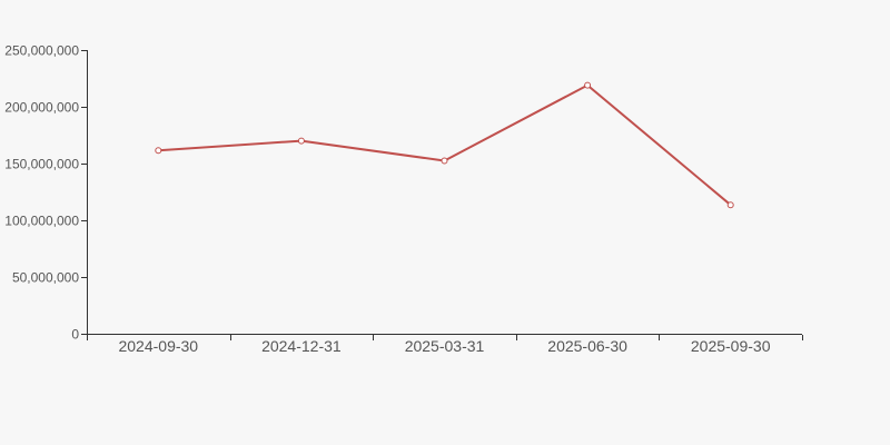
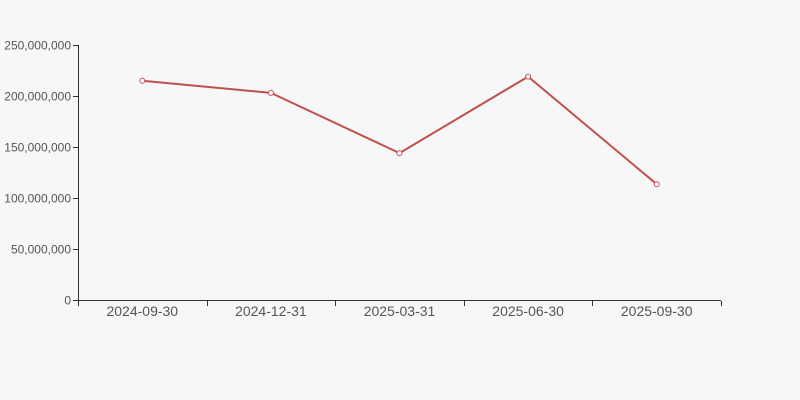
2024-09-30: 162000000 -> 215000000
2024-12-31: 170000000 -> 203000000
2025-03-31: 152000000 -> 144000000
